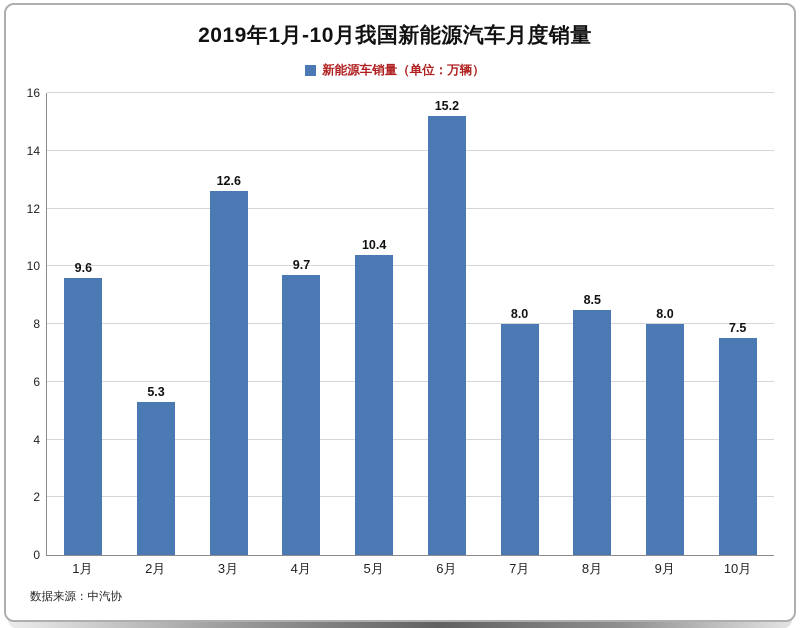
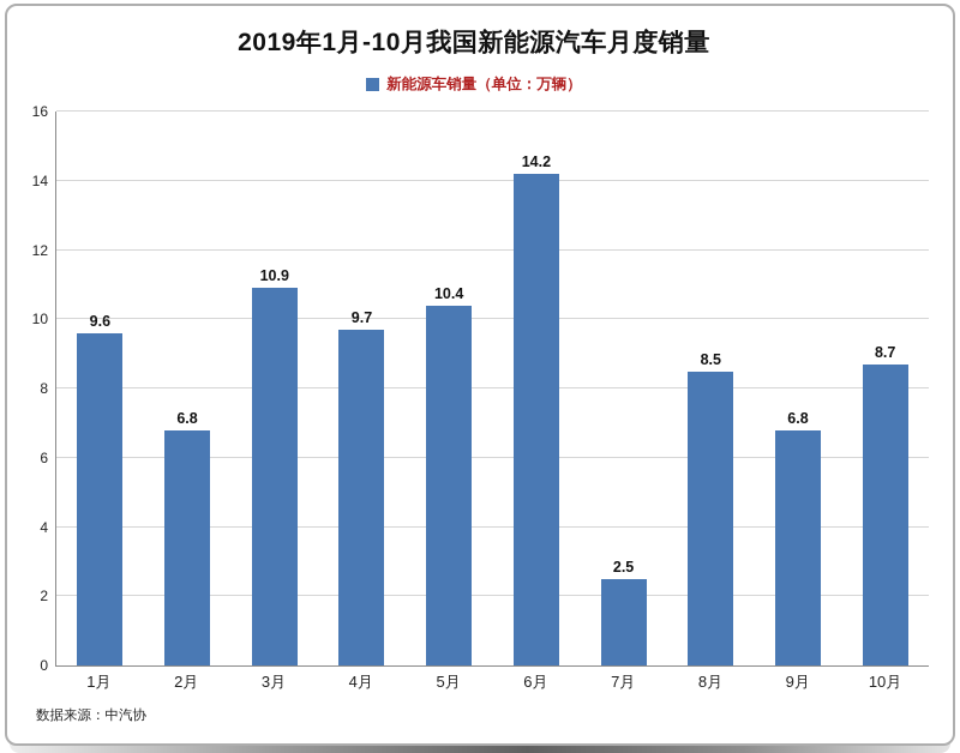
2月: 5.3 -> 6.8
3月: 12.6 -> 10.9
6月: 15.2 -> 14.2
7月: 8.0 -> 2.5
9月: 8.0 -> 6.8
10月: 7.5 -> 8.7
